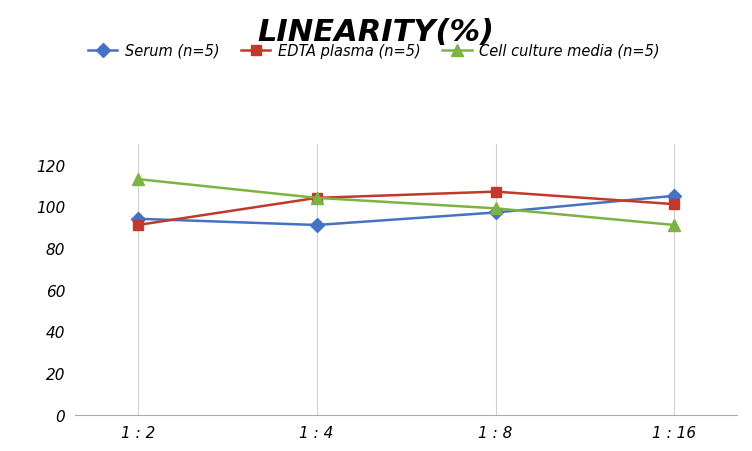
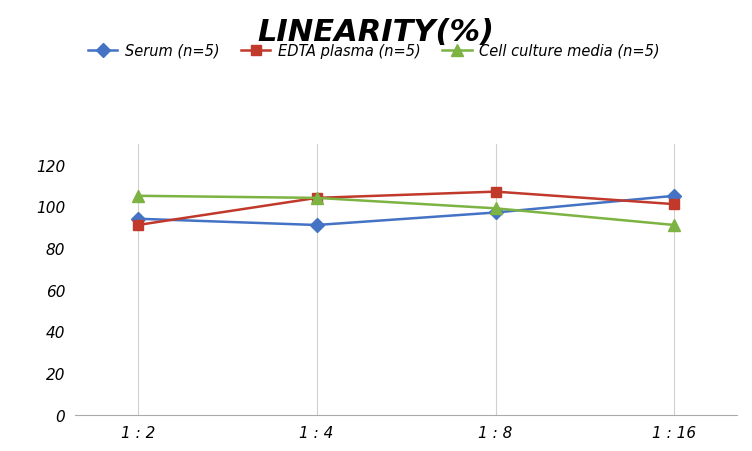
Cell culture media (n=5)/1 : 2: 113 -> 105
